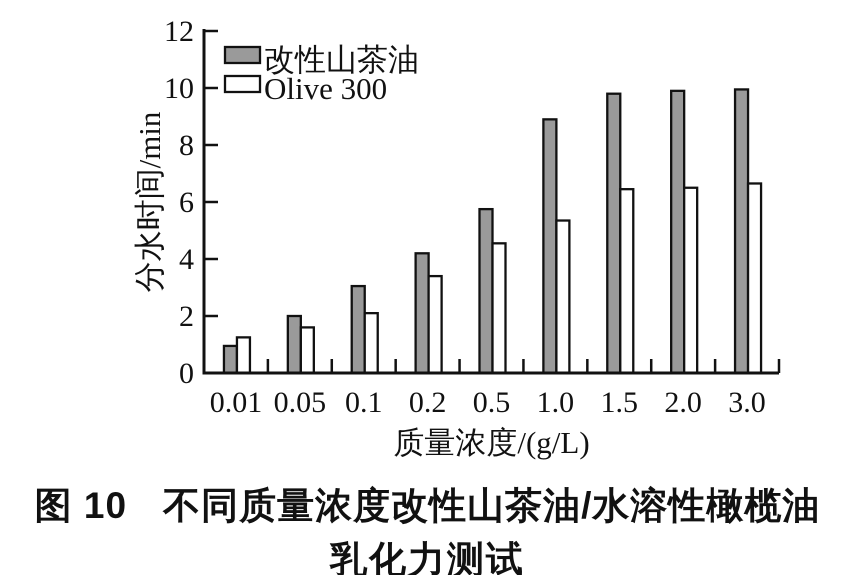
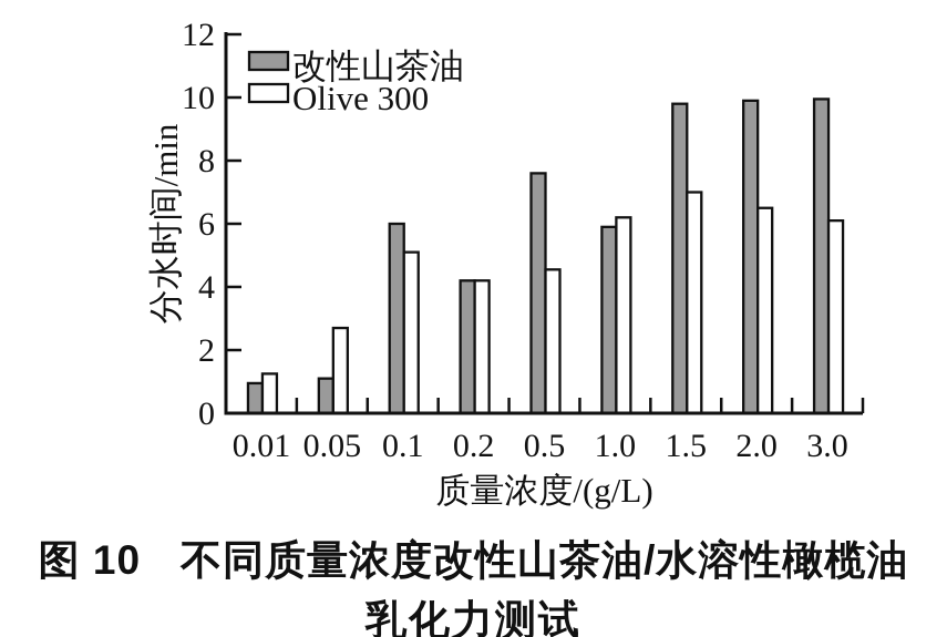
改性山茶油/0.05: 2.0 -> 1.1
Olive 300/0.05: 1.6 -> 2.7
改性山茶油/0.1: 3.0 -> 6.0
Olive 300/0.1: 2.1 -> 5.1
Olive 300/0.2: 3.4 -> 4.2
改性山茶油/0.5: 5.8 -> 7.6
改性山茶油/1.0: 8.9 -> 5.9
Olive 300/1.0: 5.3 -> 6.2
Olive 300/1.5: 6.5 -> 7.0
Olive 300/3.0: 6.7 -> 6.1
